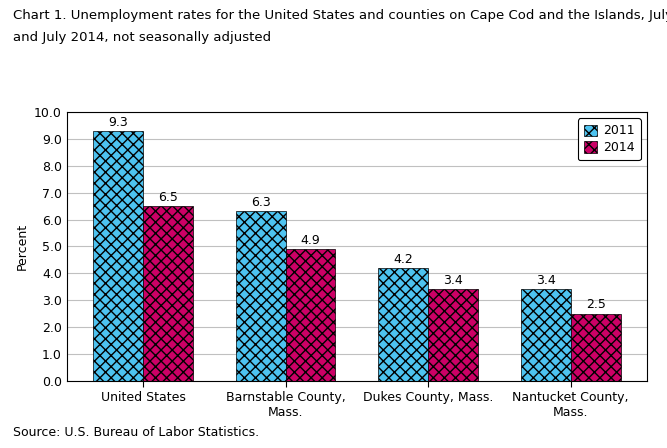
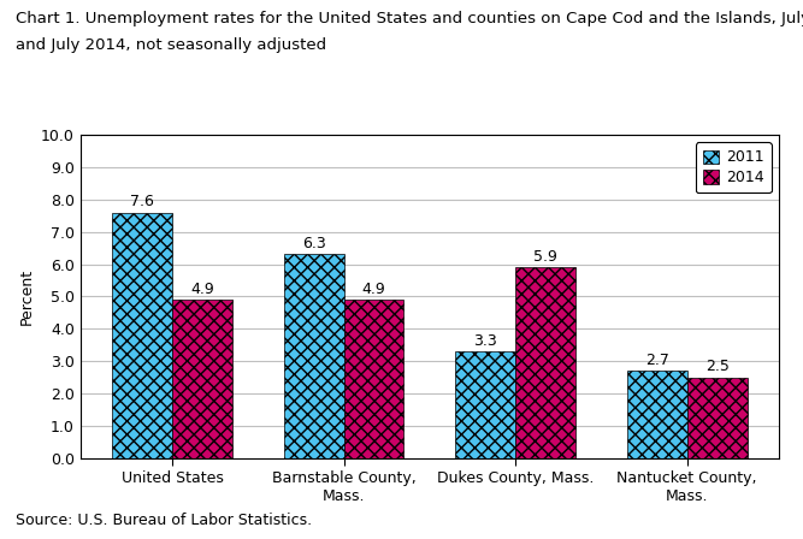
2011/United States: 9.3 -> 7.6
2014/United States: 6.5 -> 4.9
2011/Dukes County, Mass.: 4.2 -> 3.3
2014/Dukes County, Mass.: 3.4 -> 5.9
2011/Nantucket County, Mass.: 3.4 -> 2.7
